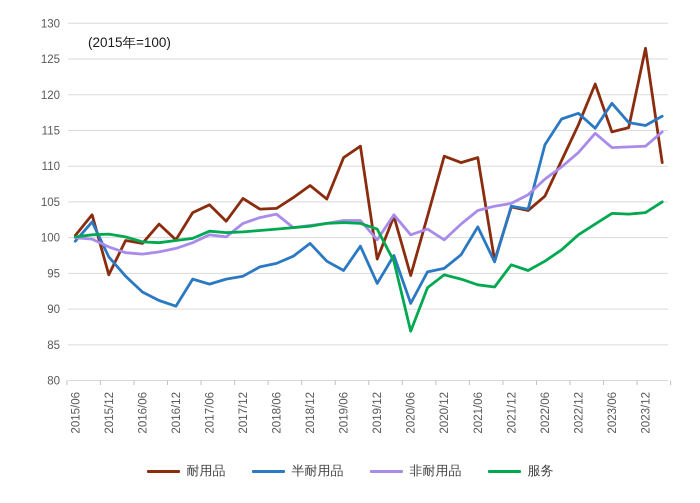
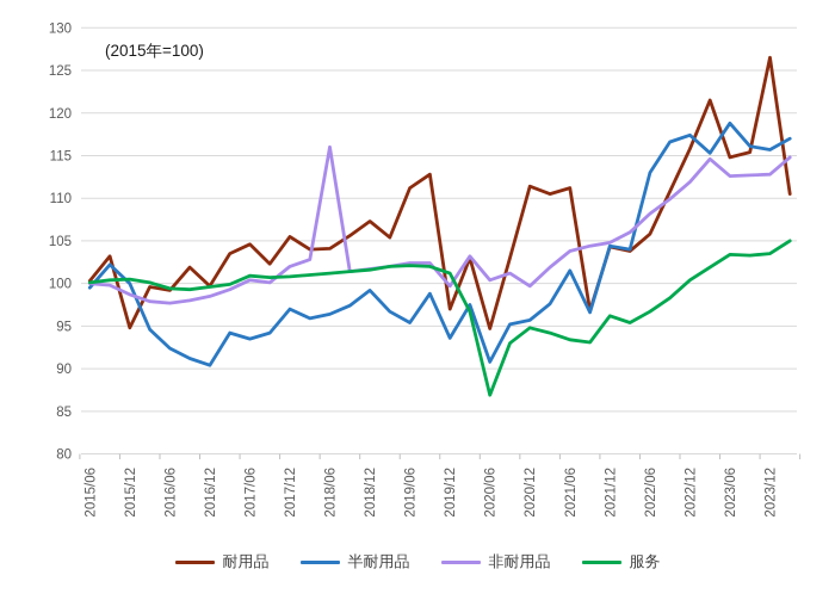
半耐用品/2015/12: 97 -> 100
半耐用品/2017/12: 95 -> 97
非耐用品/2018/06: 103 -> 116
